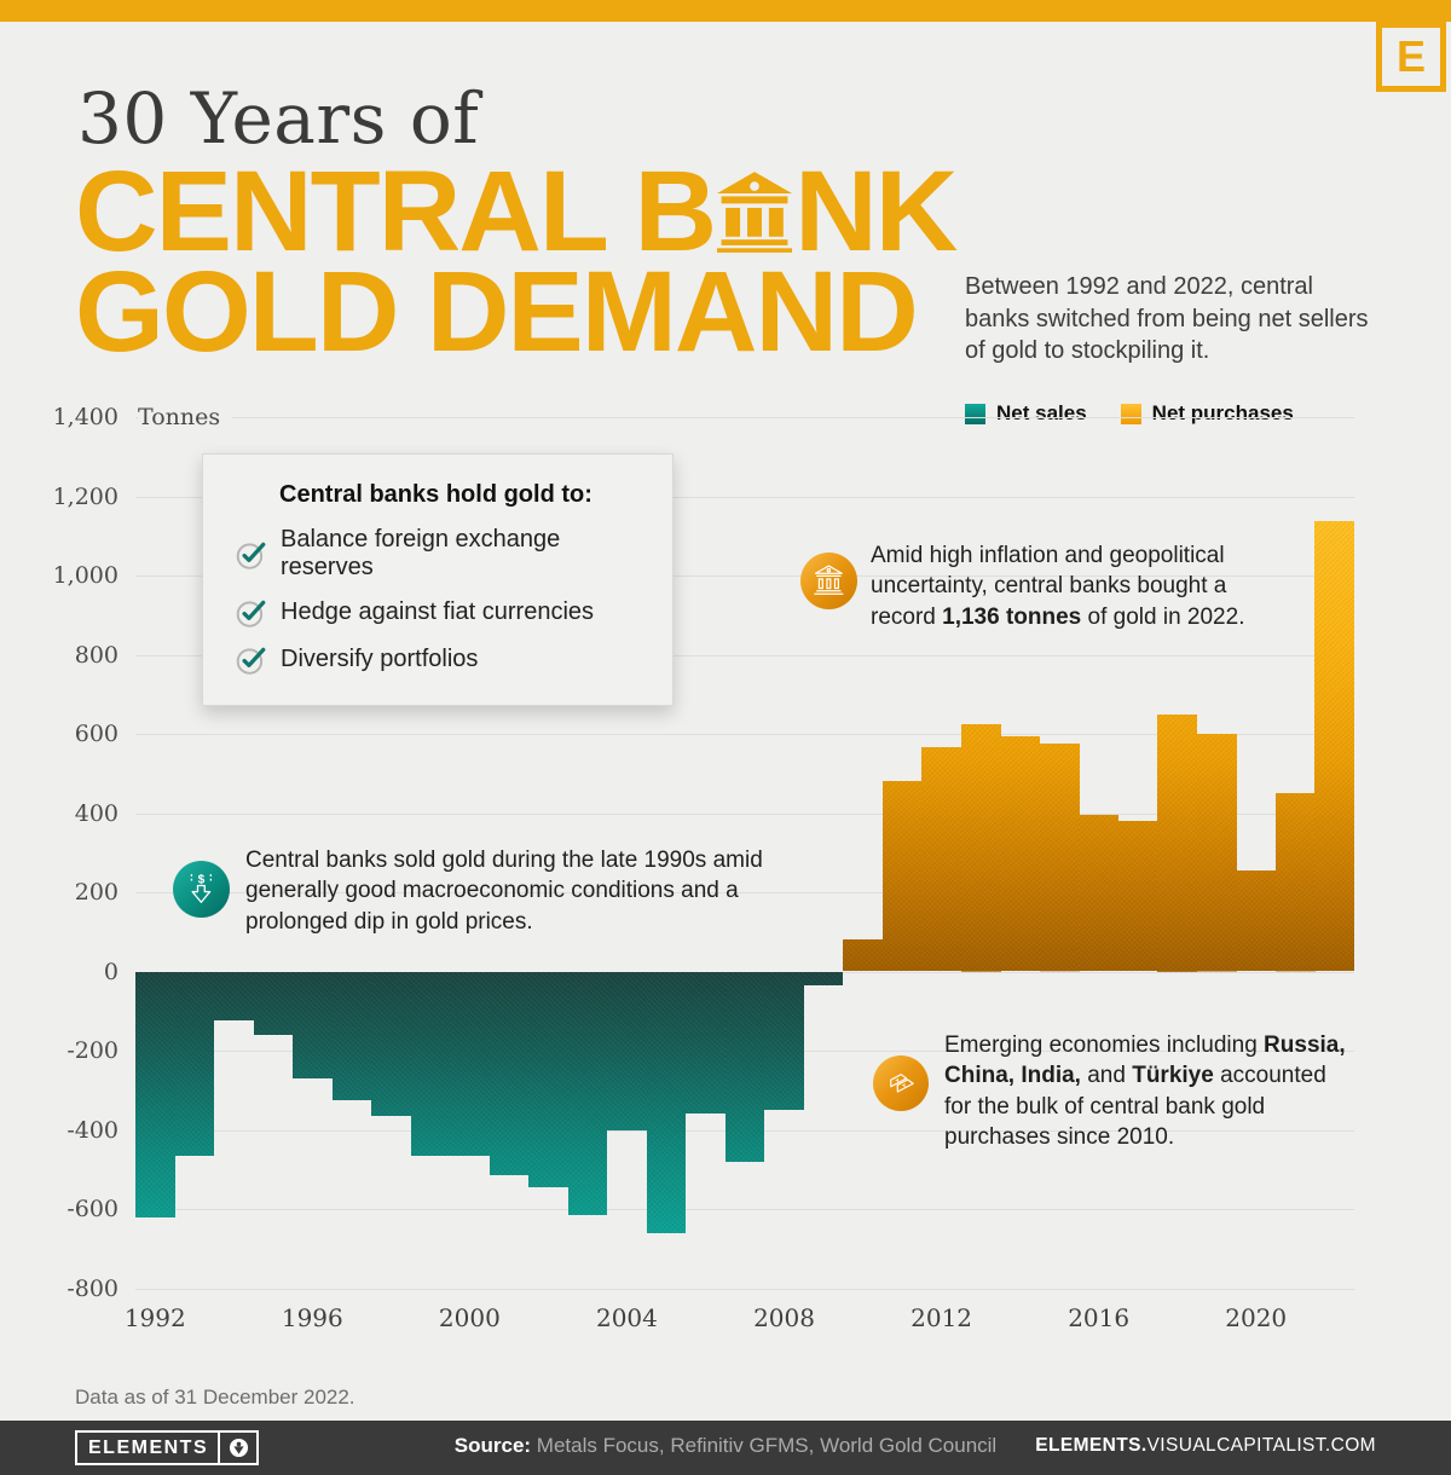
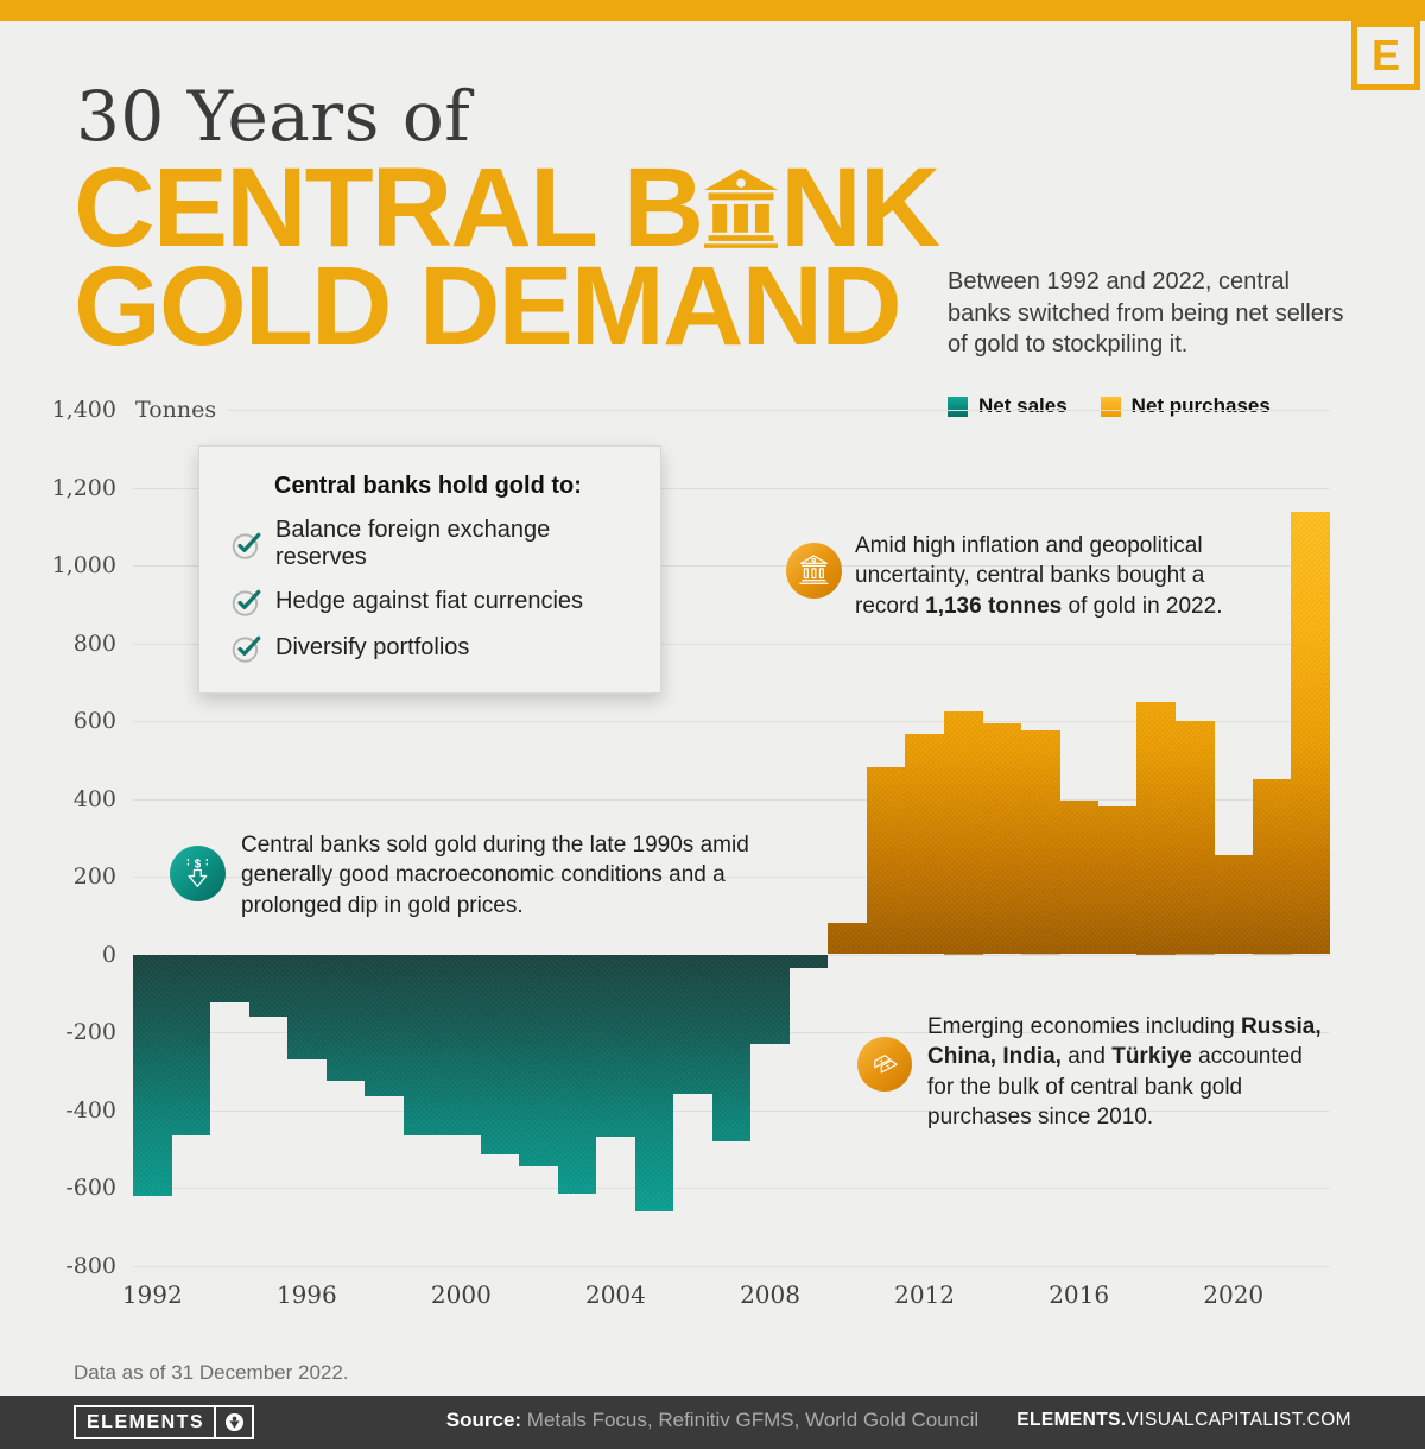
2004: -400 -> -470
2008: -350 -> -230
